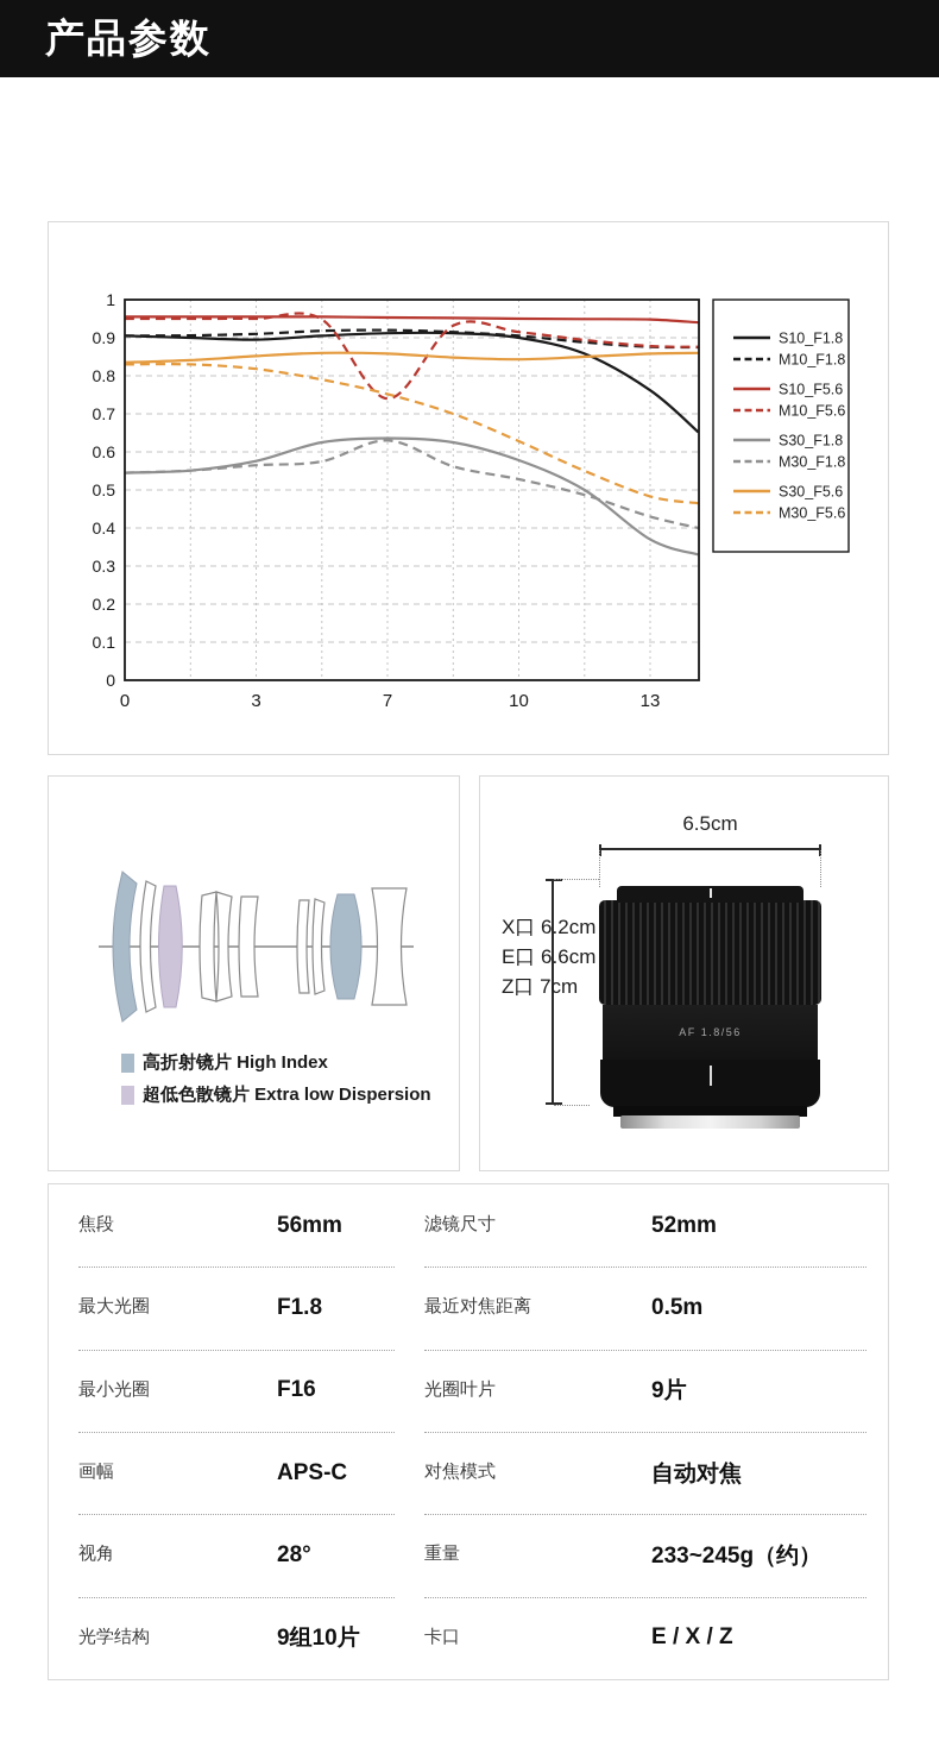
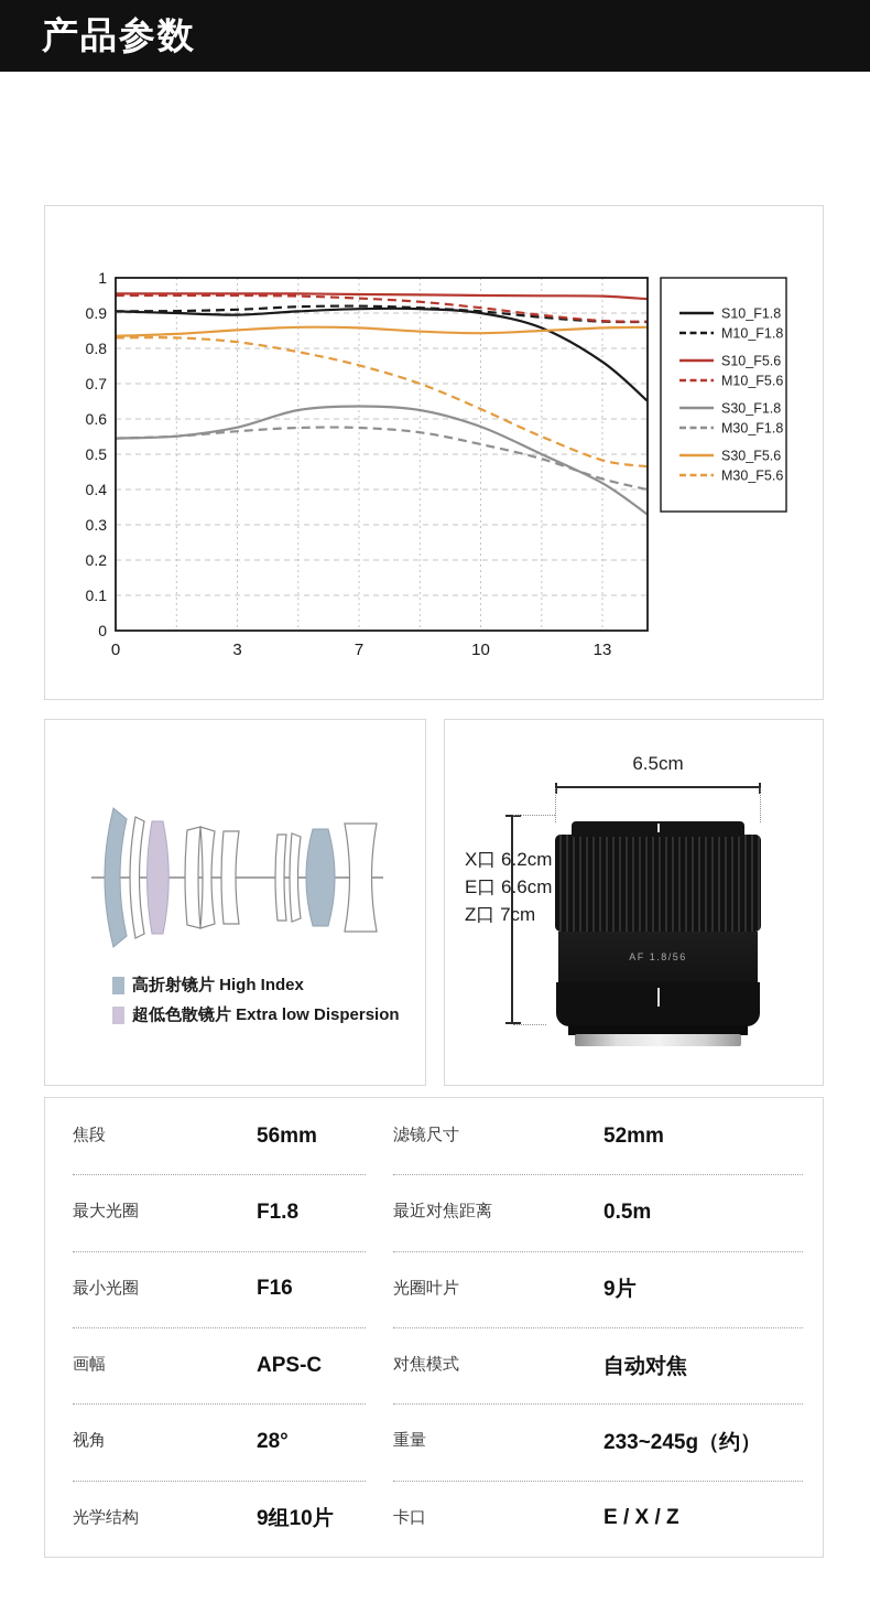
M10_F5.6/7: 0.74 -> 0.94
M30_F1.8/7: 0.63 -> 0.57
S30_F1.8/13: 0.37 -> 0.42
